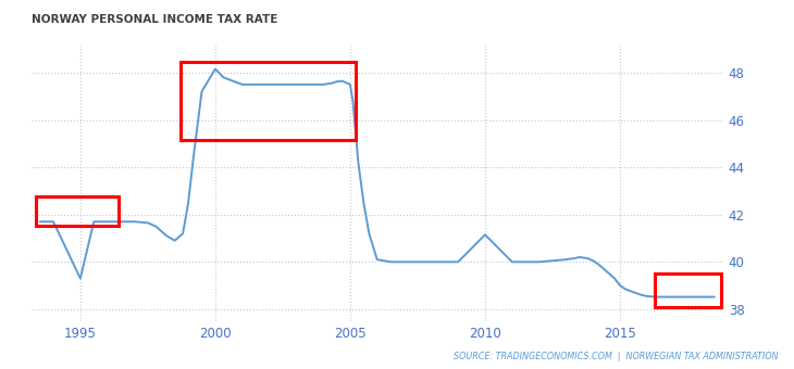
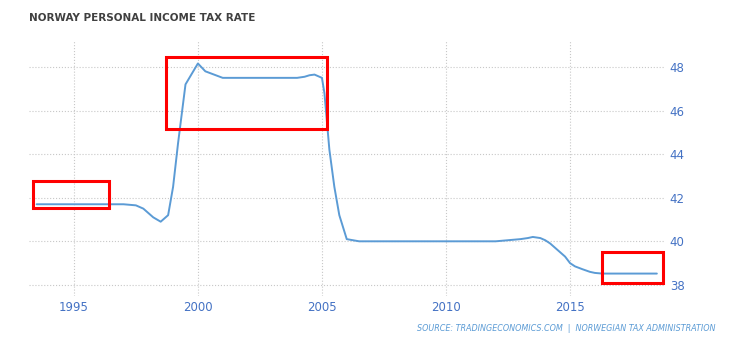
1995: 39.30 -> 41.70
2010: 41.15 -> 40.00
